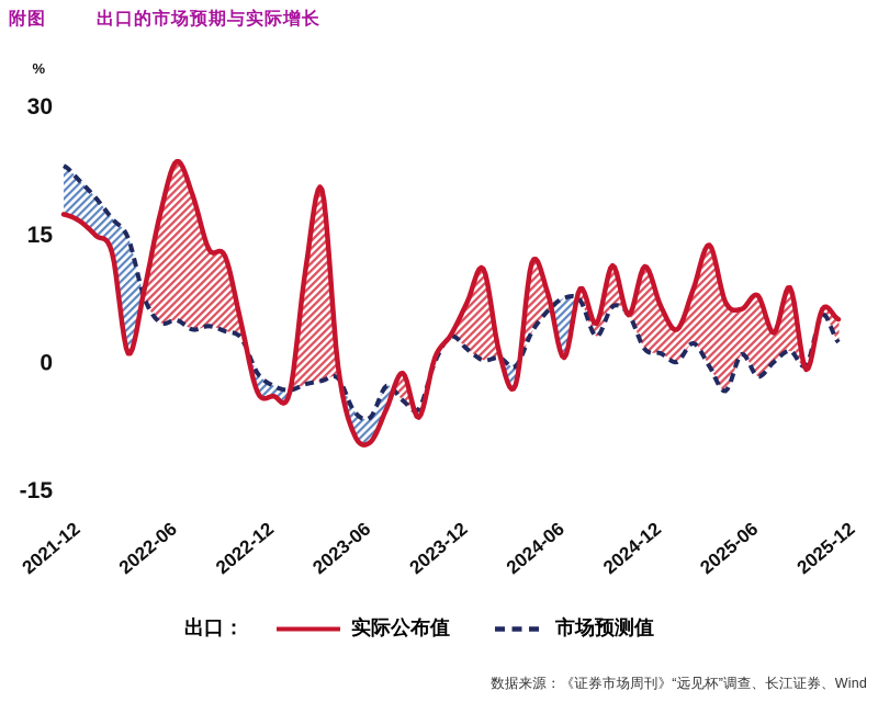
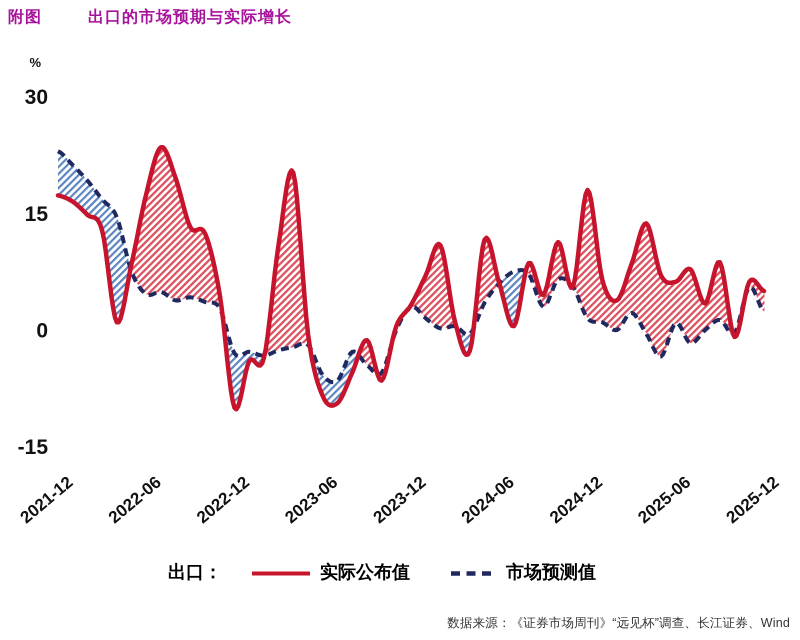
实际公布值/2022-12: -4 -> -10
市场预测值/2022-12: -1 -> -3
实际公布值/2024-06: 8 -> 6
实际公布值/2024-12: 11 -> 18
